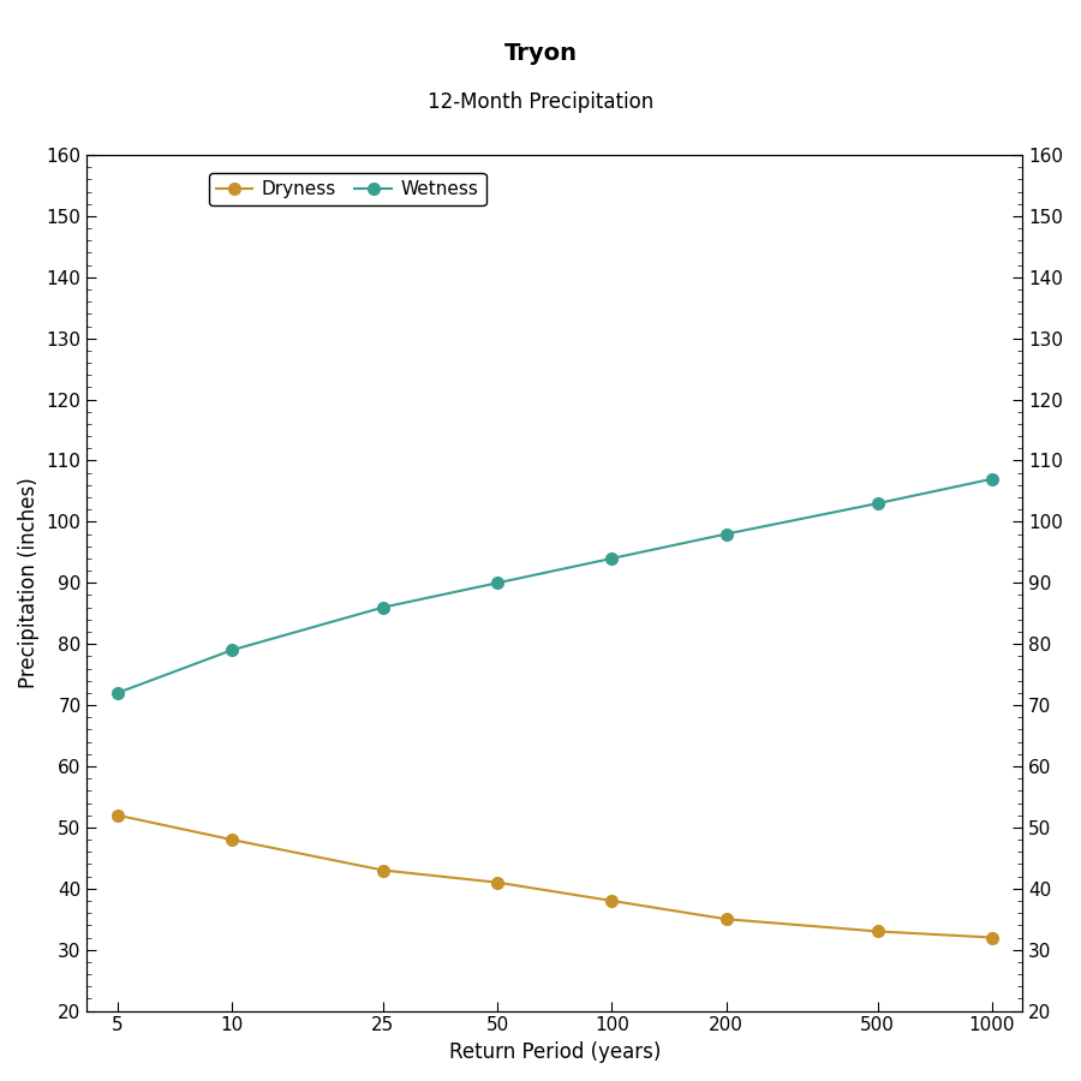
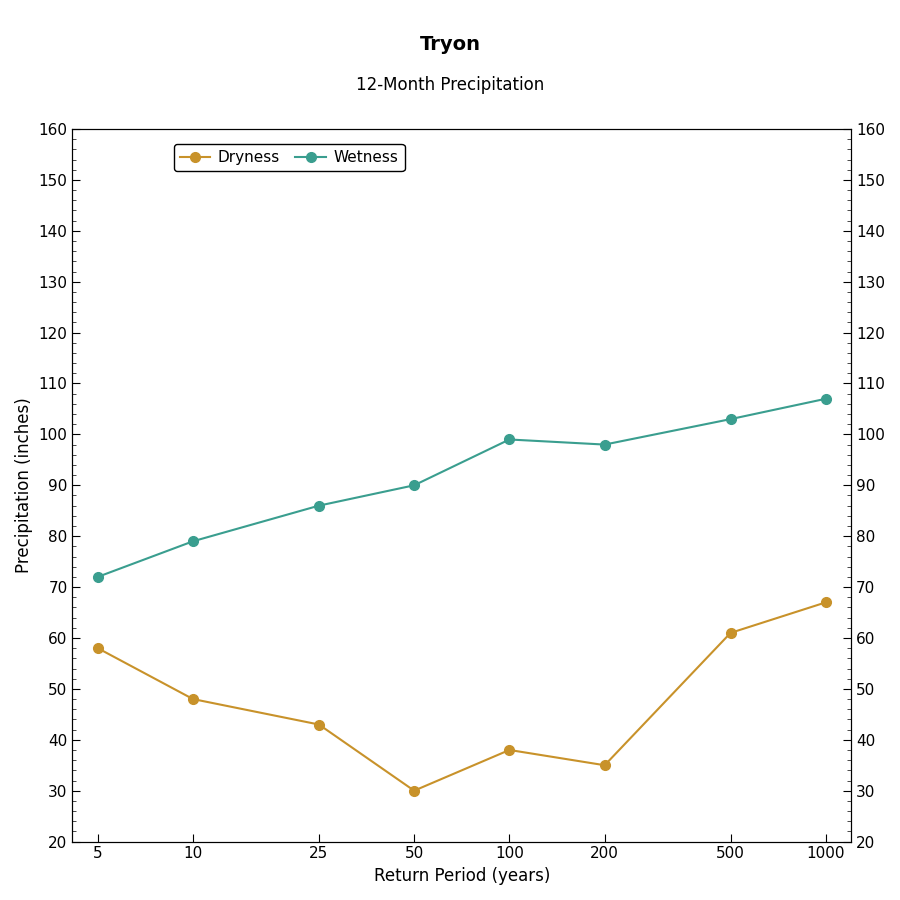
Dryness/5: 52 -> 58
Dryness/50: 41 -> 30
Wetness/100: 94 -> 99
Dryness/500: 33 -> 61
Dryness/1000: 32 -> 67
